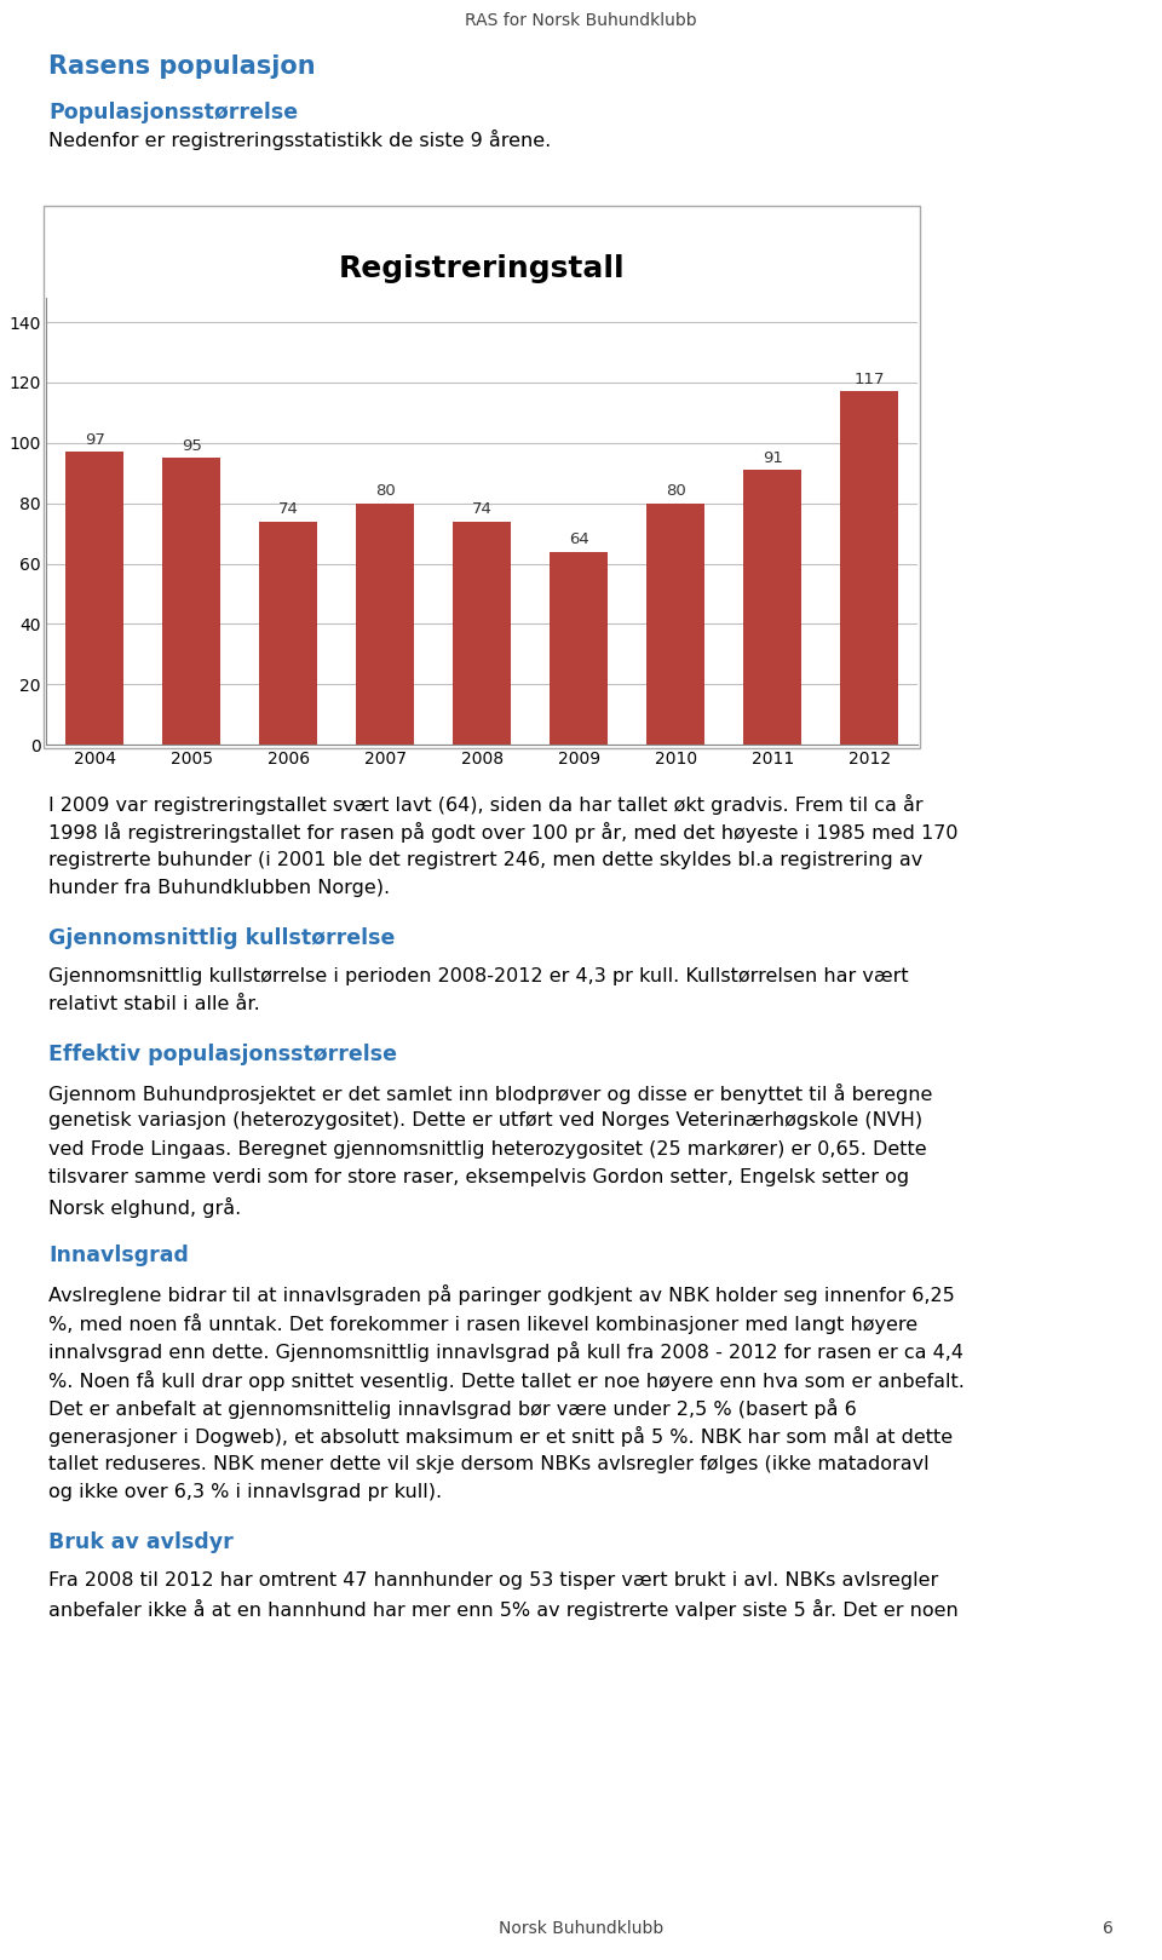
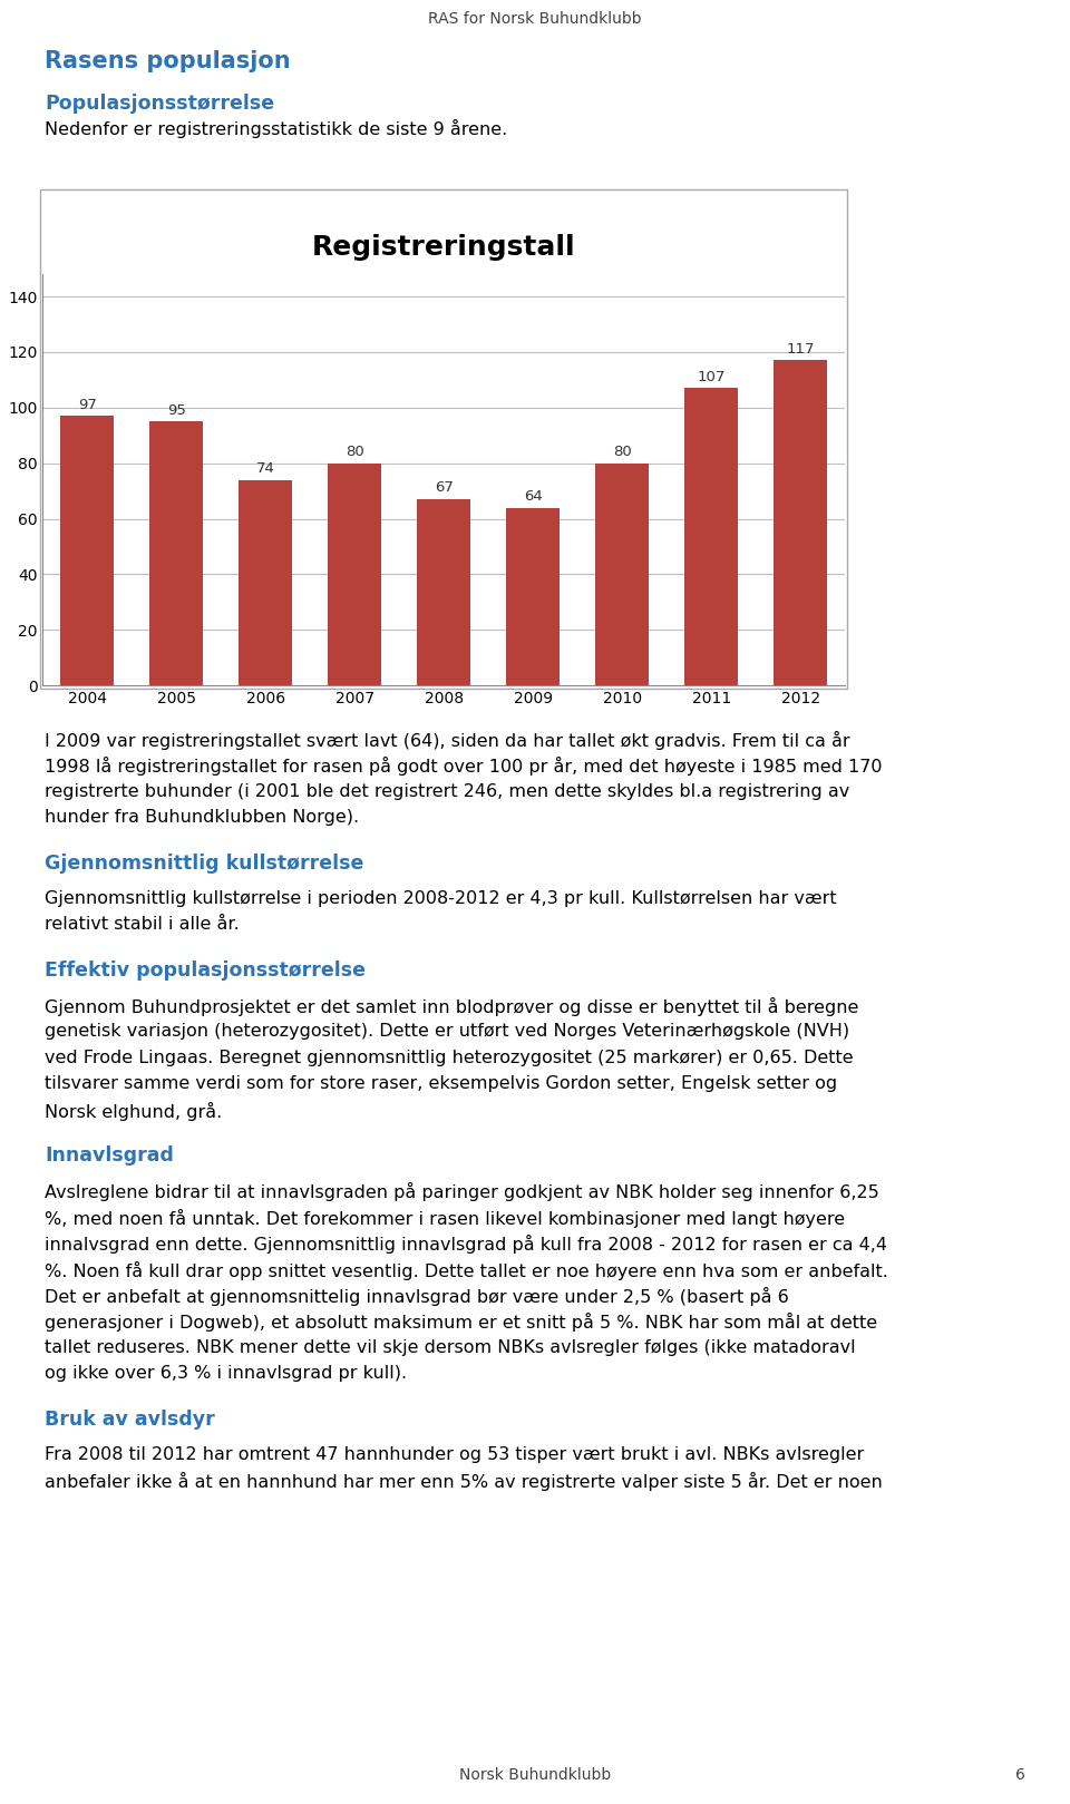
2008: 74 -> 67
2011: 91 -> 107
